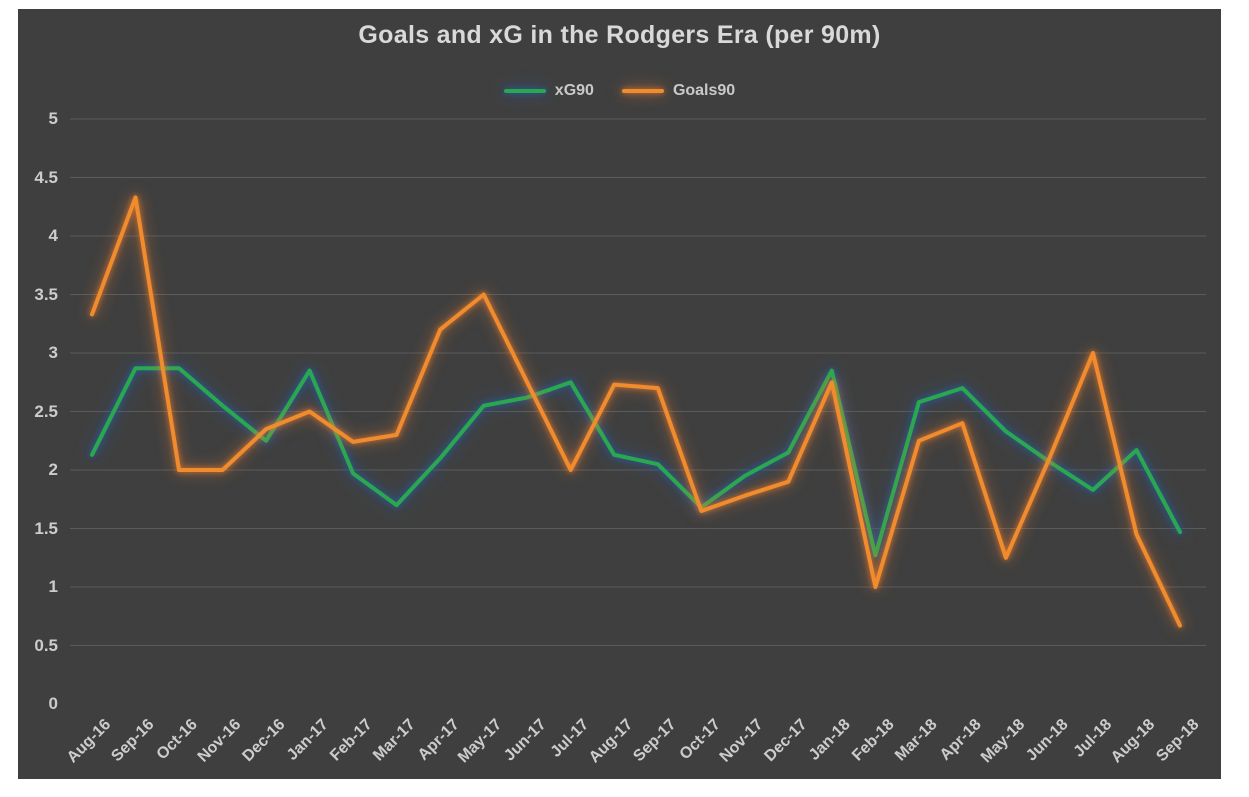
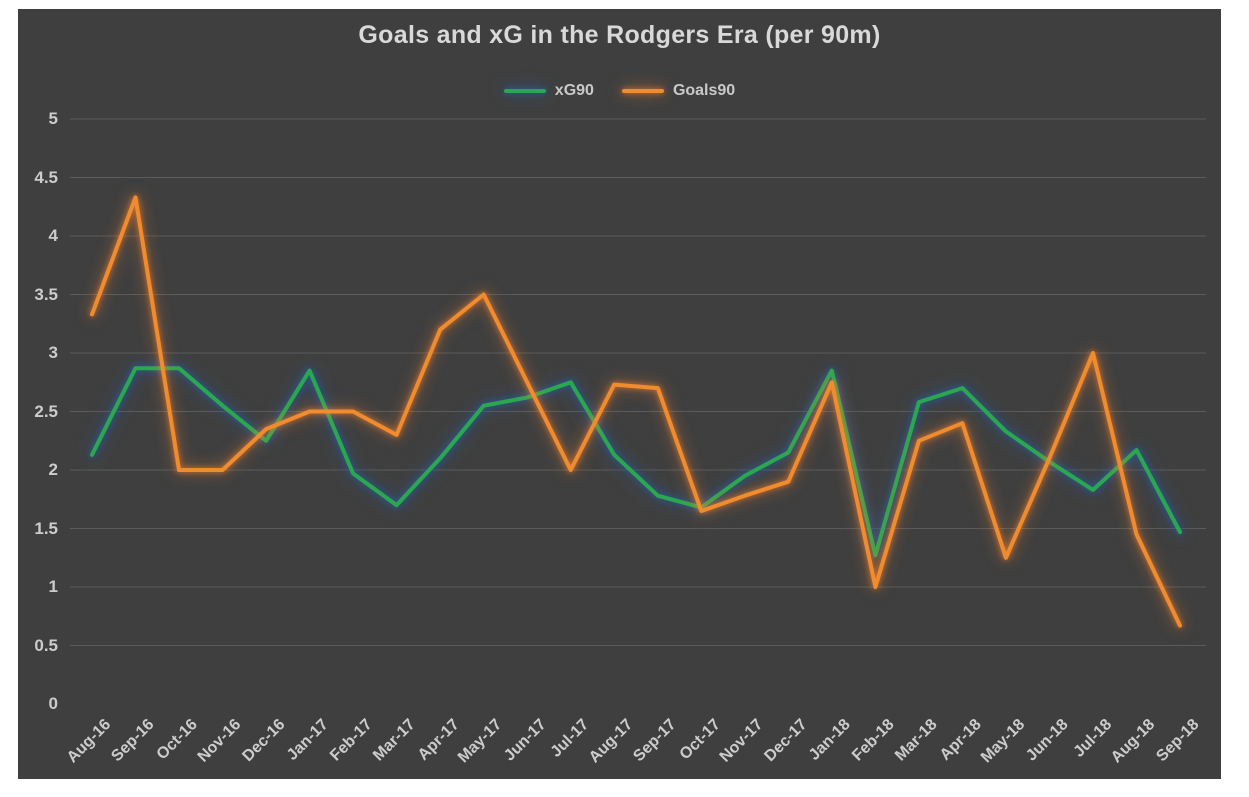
Goals90/Feb-17: 2.24 -> 2.50
xG90/Sep-17: 2.05 -> 1.78
